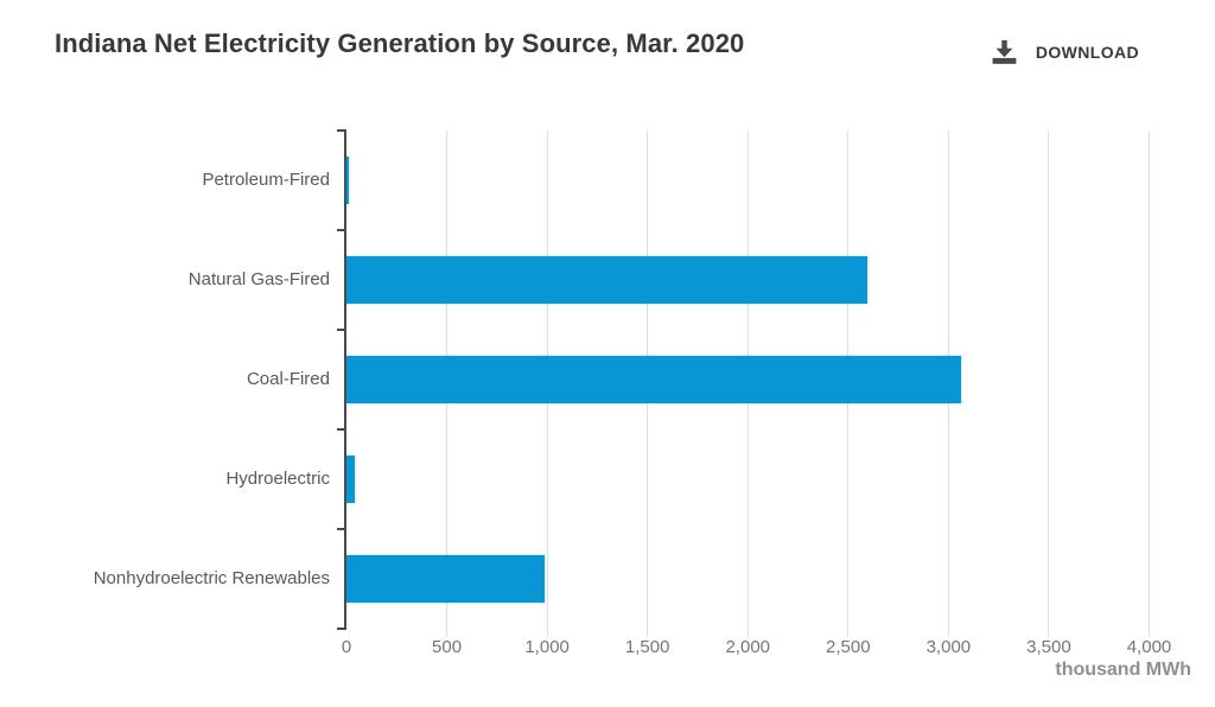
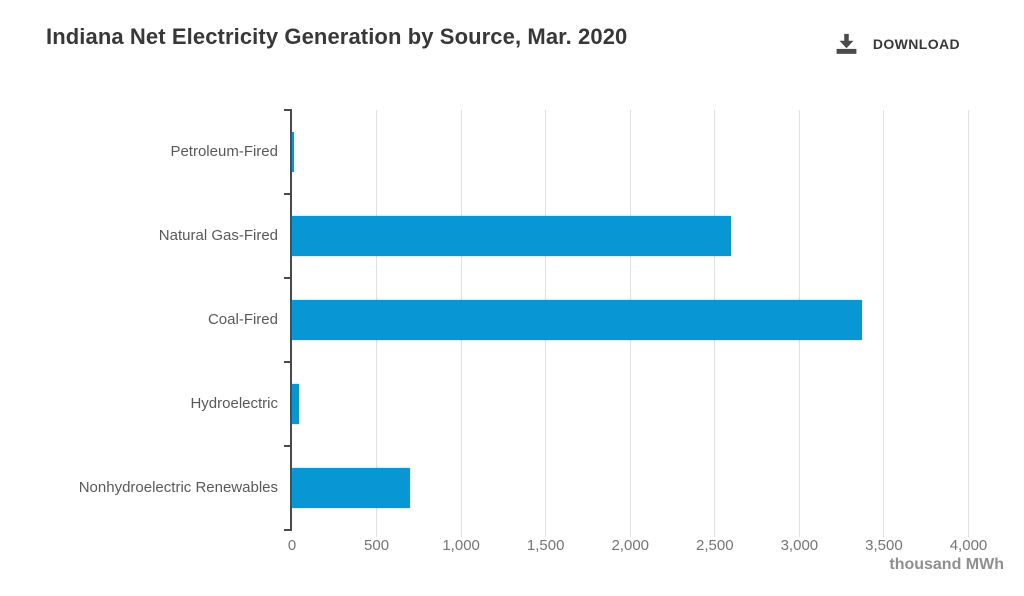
Coal-Fired: 3060 -> 3370
Nonhydroelectric Renewables: 990 -> 700
